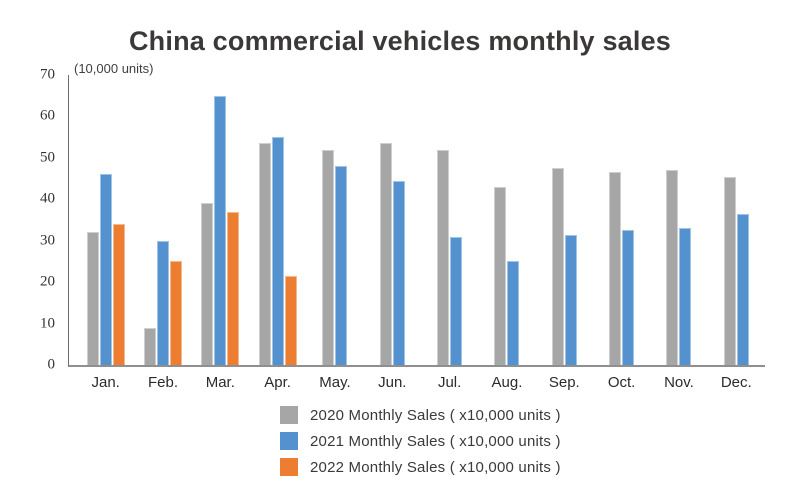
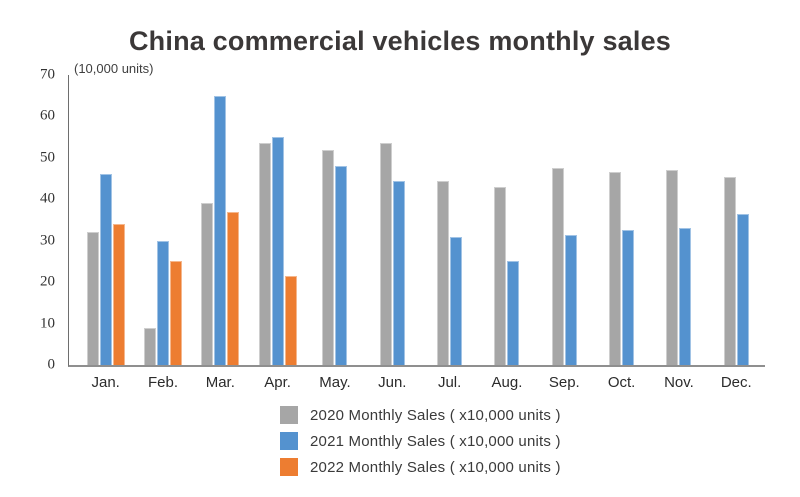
2020 Monthly Sales ( x10,000 units )/Jul.: 52 -> 44
